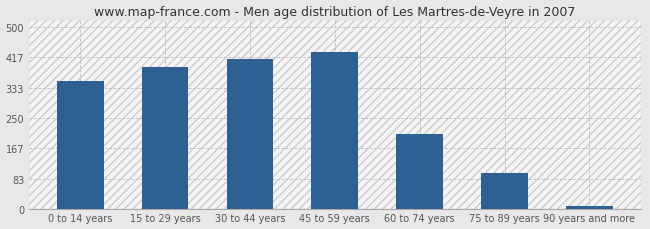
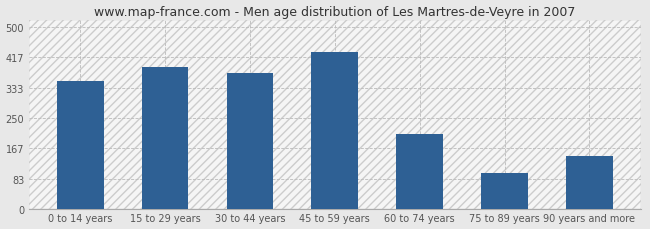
30 to 44 years: 413 -> 375
90 years and more: 8 -> 145
